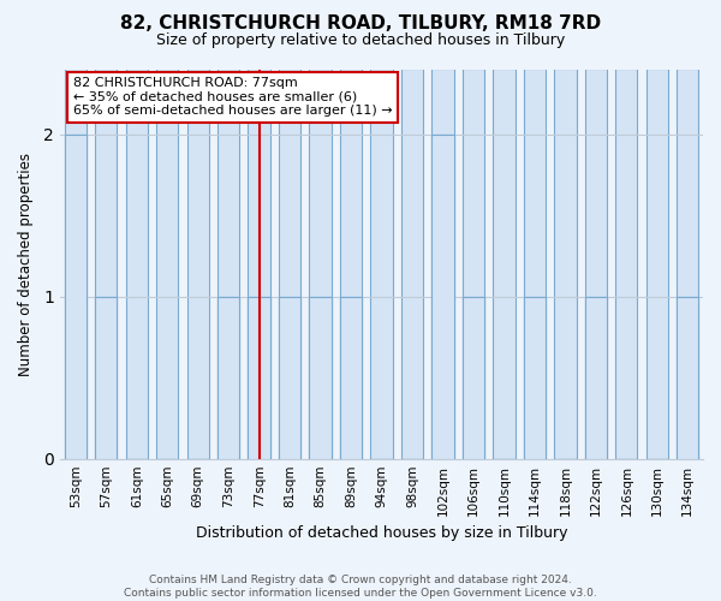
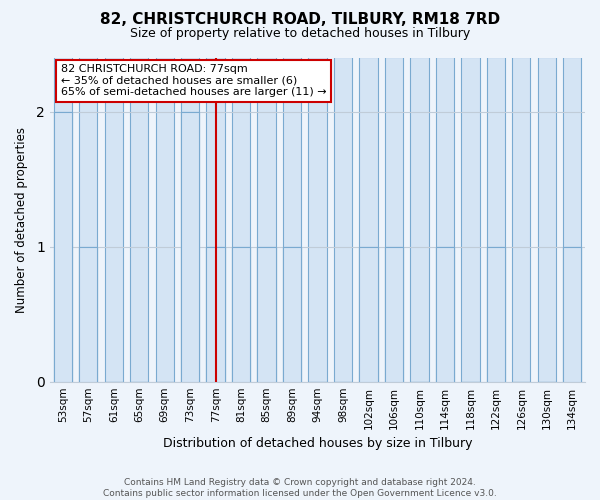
73sqm: 1 -> 2
102sqm: 2 -> 1
